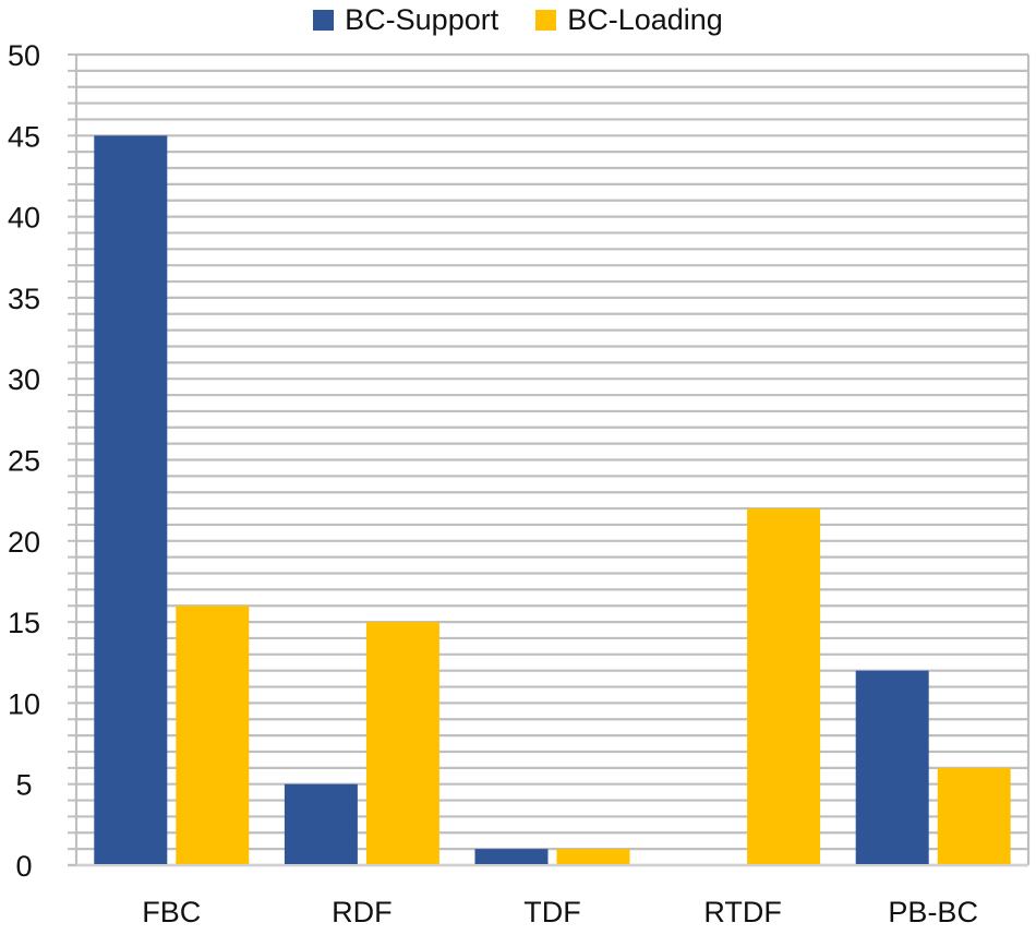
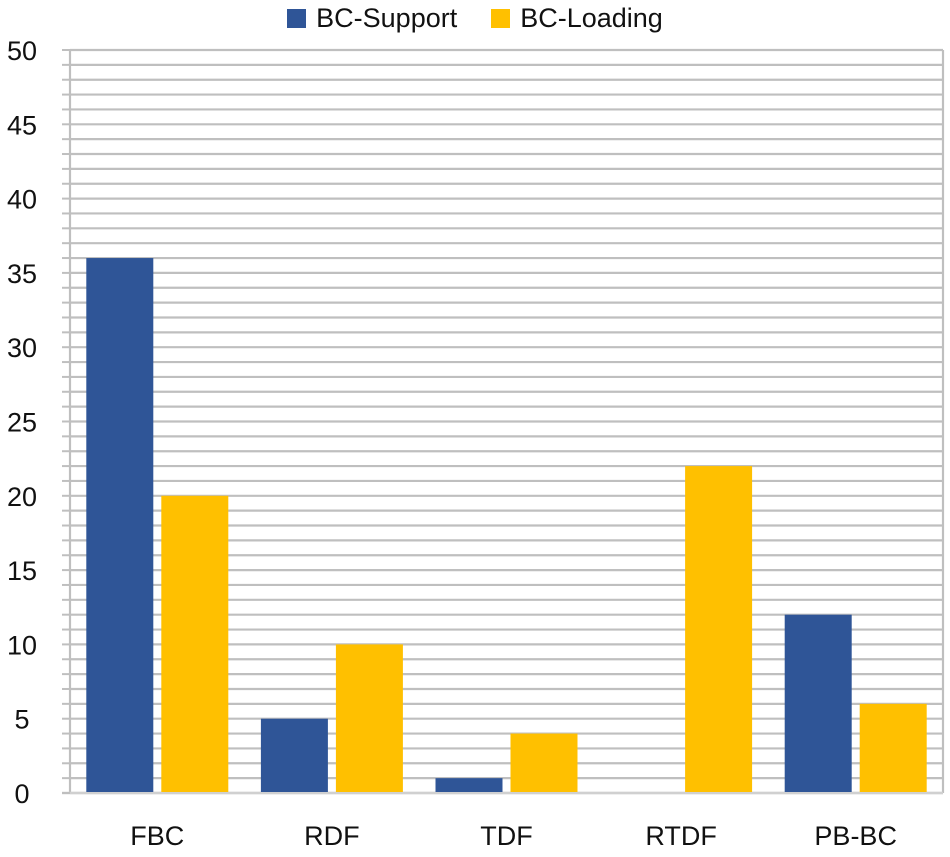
BC-Support/FBC: 45 -> 36
BC-Loading/FBC: 16 -> 20
BC-Loading/RDF: 15 -> 10
BC-Loading/TDF: 1 -> 4
